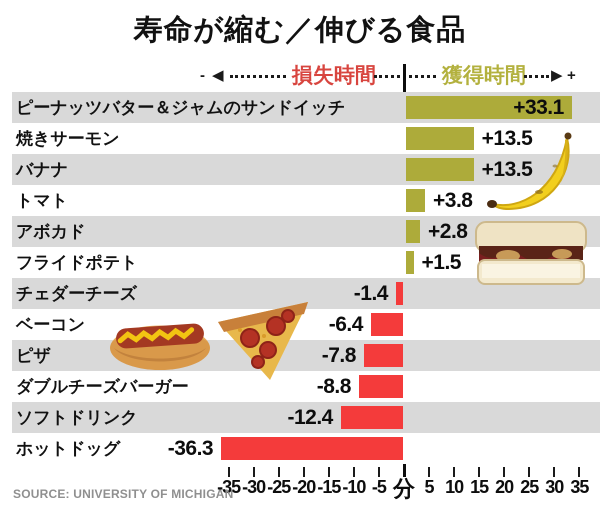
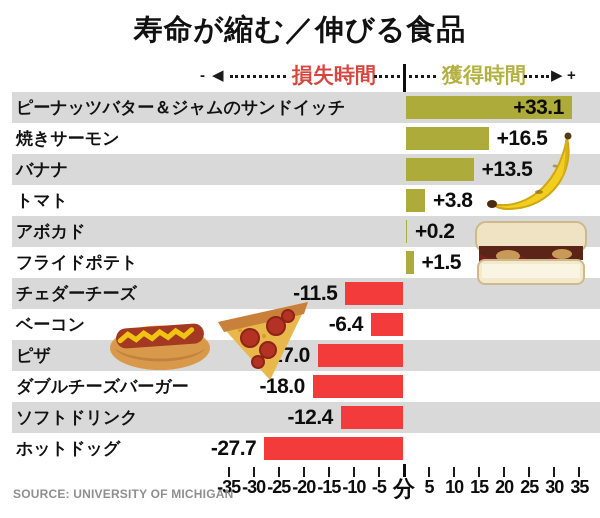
焼きサーモン: +13.5 -> +16.5
アボカド: +2.8 -> +0.2
チェダーチーズ: -1.4 -> -11.5
ピザ: -7.8 -> -17.0
ダブルチーズバーガー: -8.8 -> -18.0
ホットドッグ: -36.3 -> -27.7
